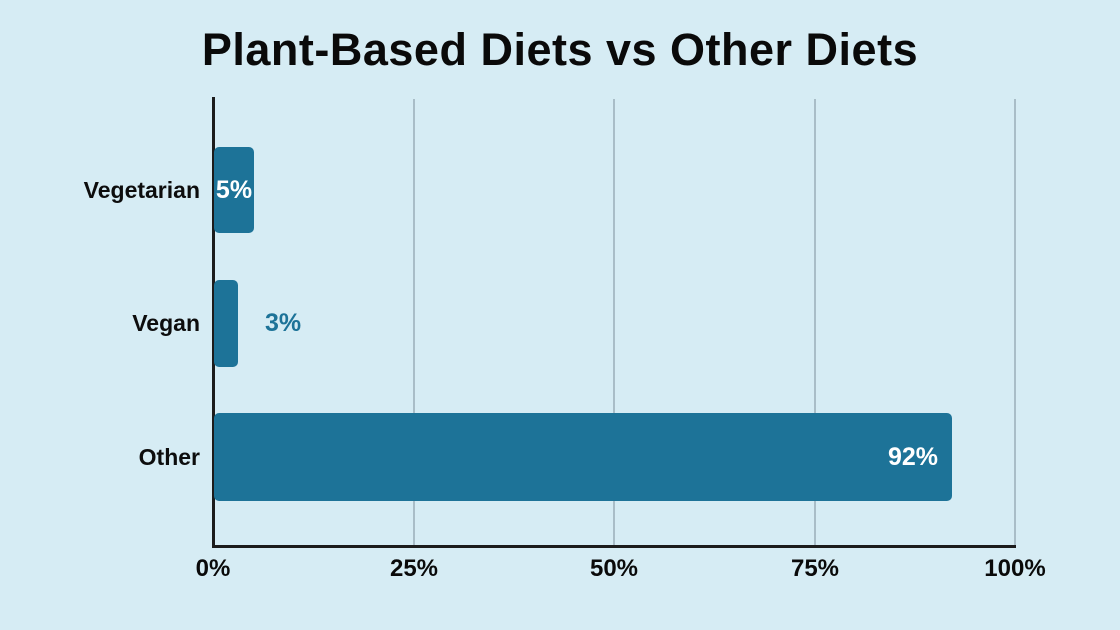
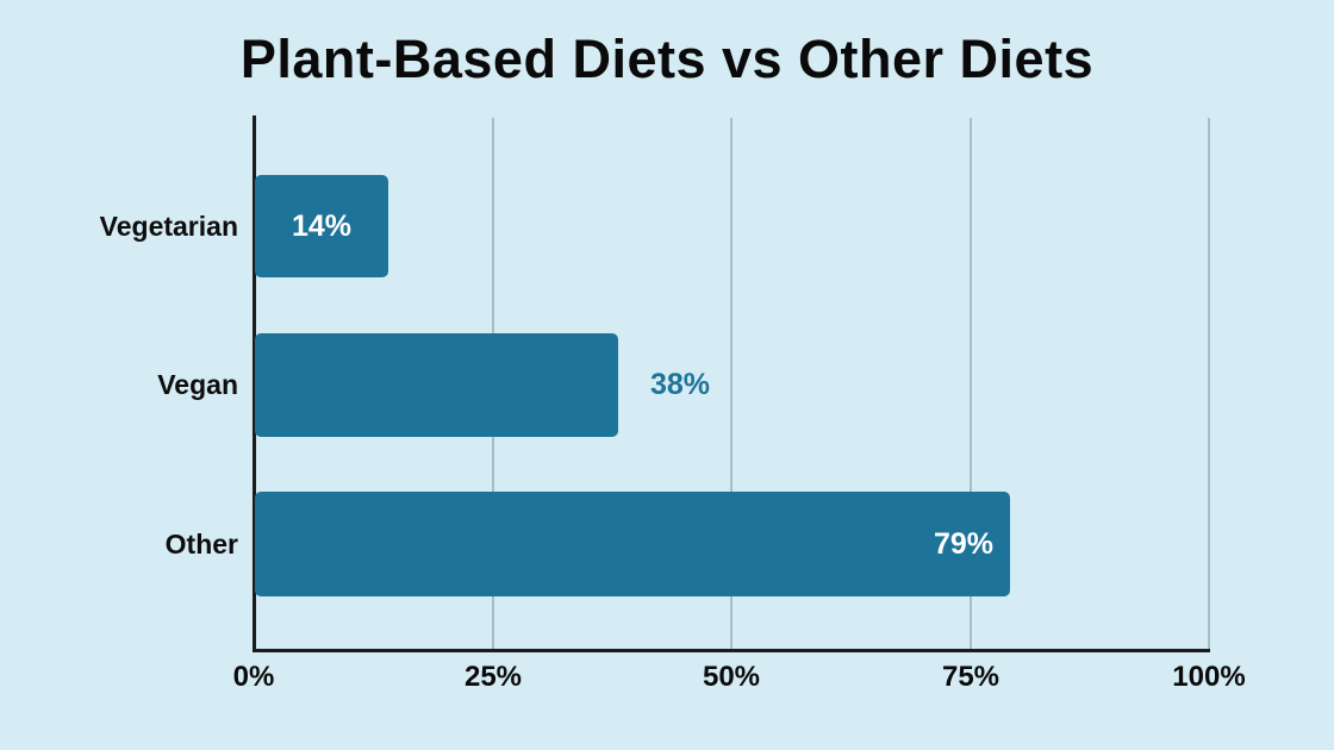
Vegetarian: 5% -> 14%
Vegan: 3% -> 38%
Other: 92% -> 79%
